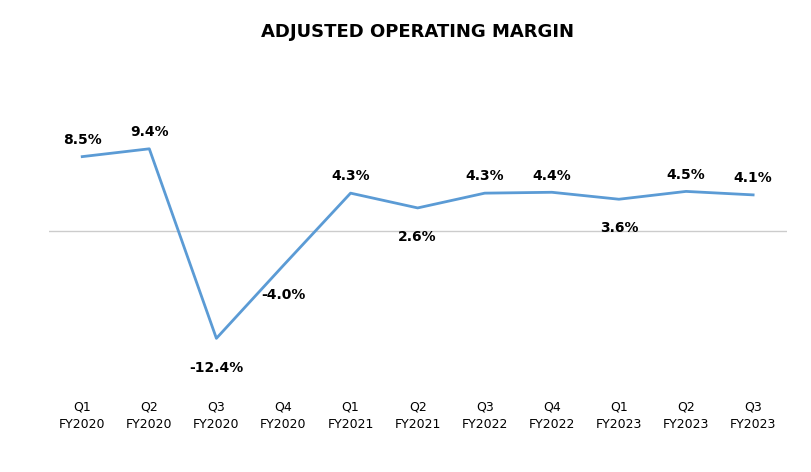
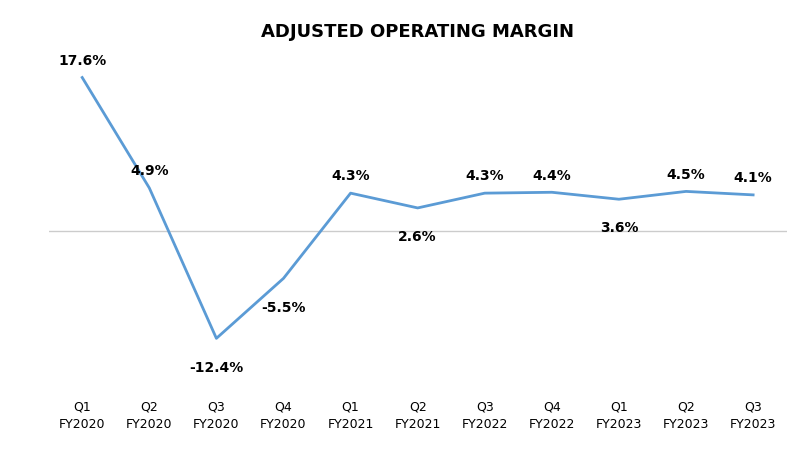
Q1 FY2020: 8.5% -> 17.6%
Q2 FY2020: 9.4% -> 4.9%
Q4 FY2020: -4.0% -> -5.5%
